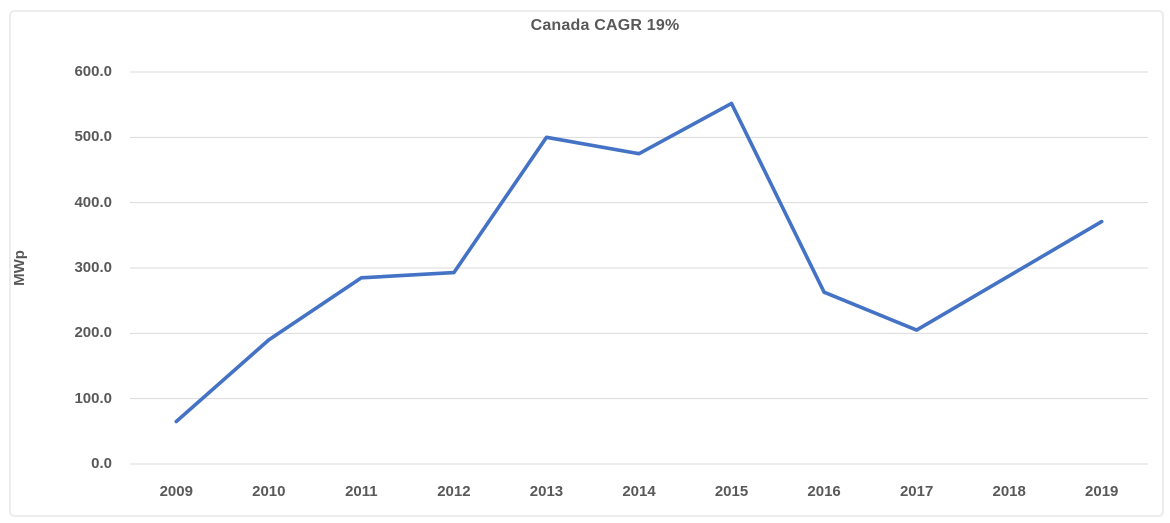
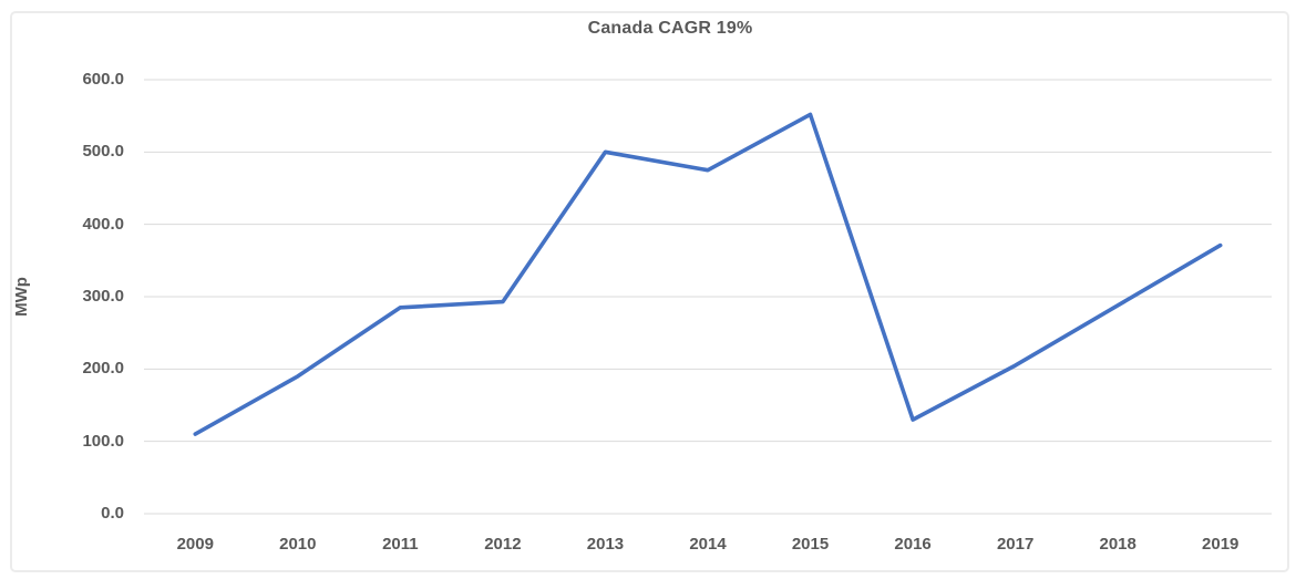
2009: 60 -> 110
2016: 260 -> 130
